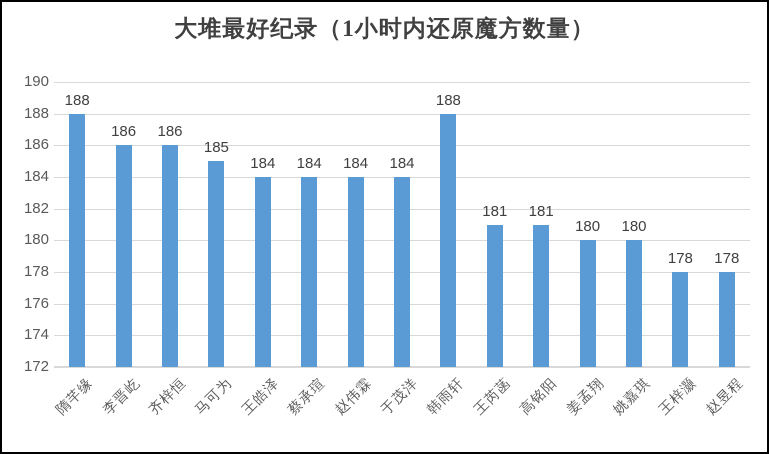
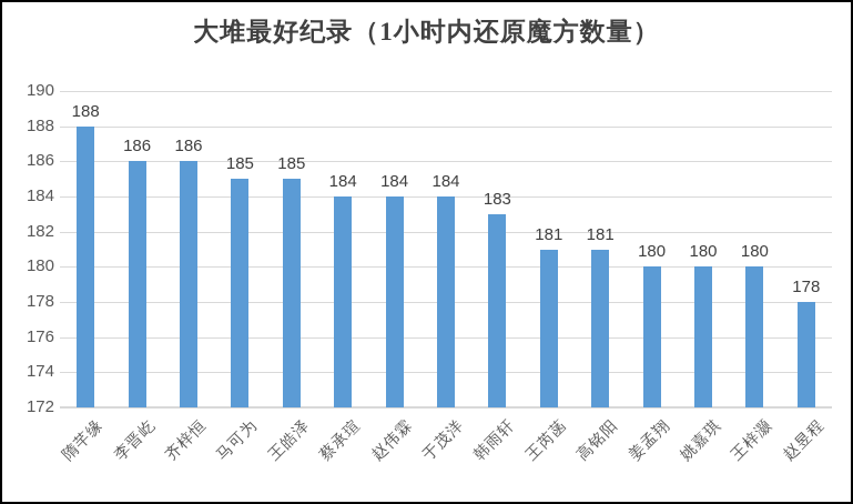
王皓泽: 184 -> 185
韩雨轩: 188 -> 183
王梓灏: 178 -> 180
